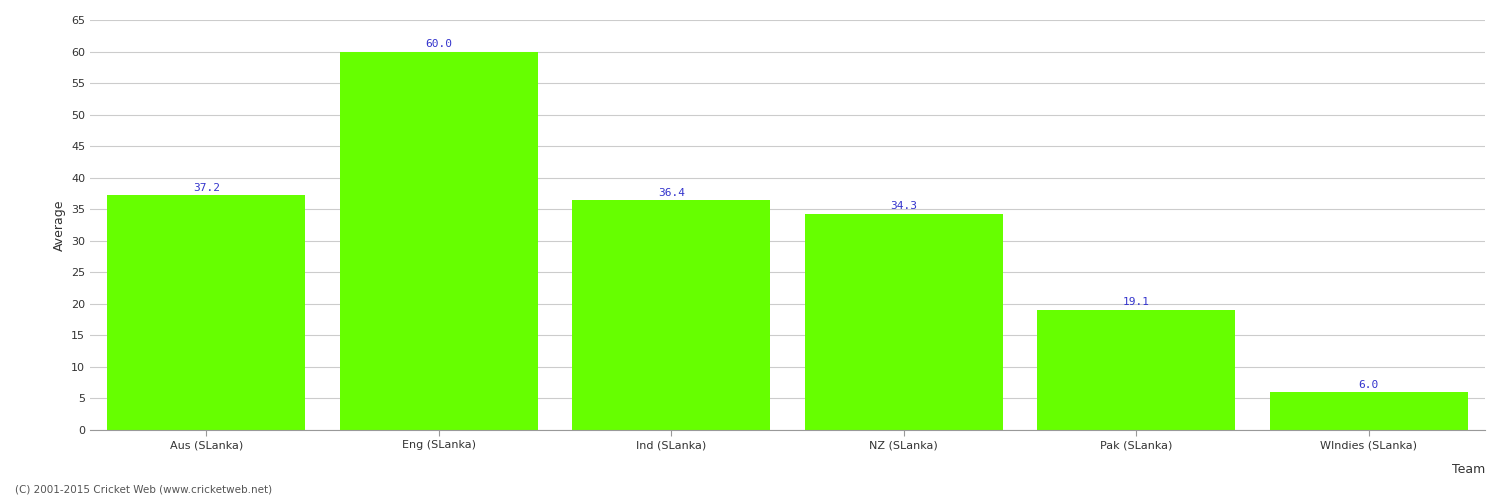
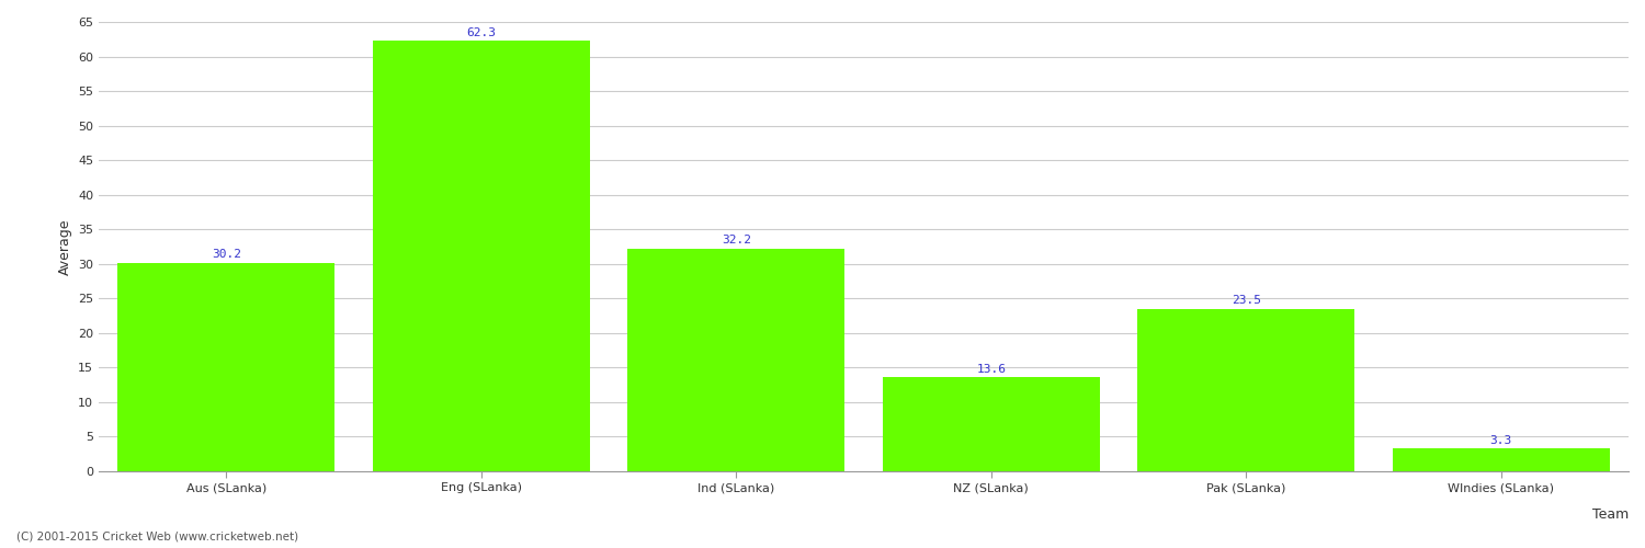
Aus (SLanka): 37.2 -> 30.2
Eng (SLanka): 60.0 -> 62.3
Ind (SLanka): 36.4 -> 32.2
NZ (SLanka): 34.3 -> 13.6
Pak (SLanka): 19.1 -> 23.5
WIndies (SLanka): 6.0 -> 3.3
